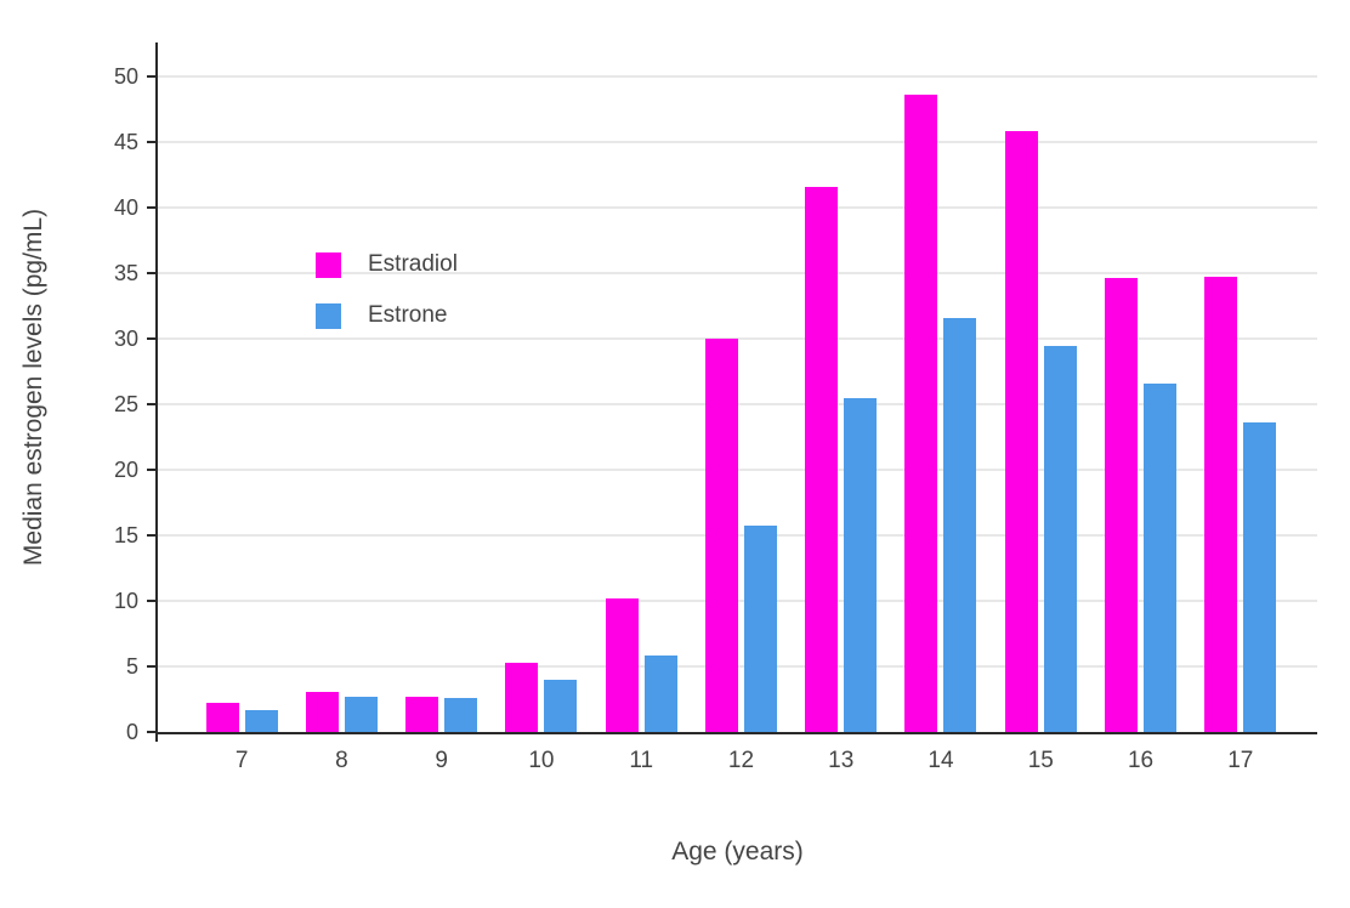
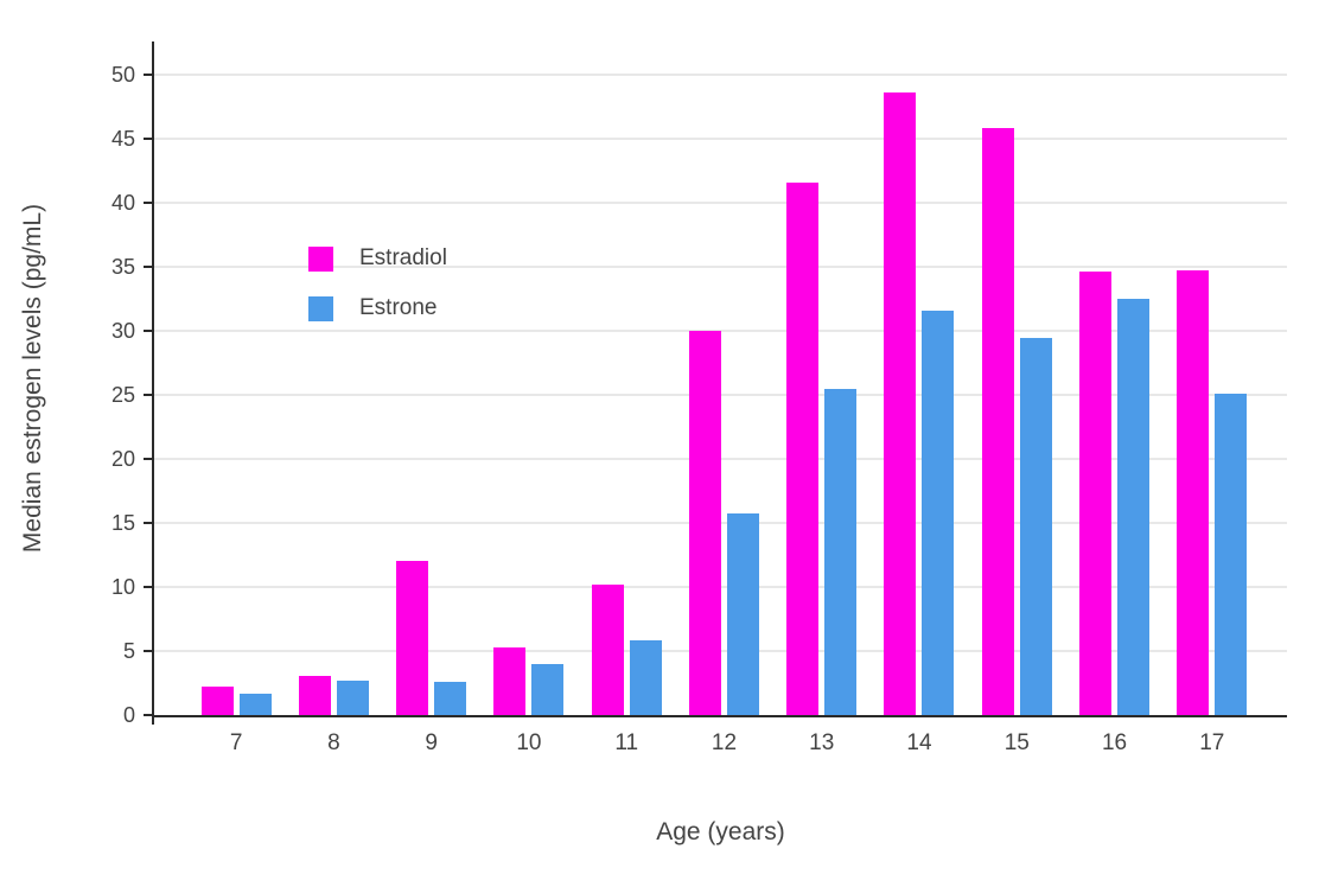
Estradiol/9: 2.7 -> 12.0
Estrone/16: 26.6 -> 32.5
Estrone/17: 23.6 -> 25.1
